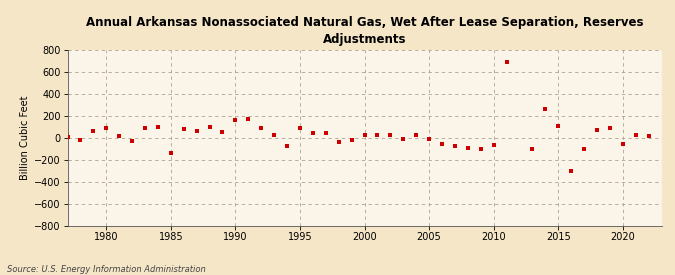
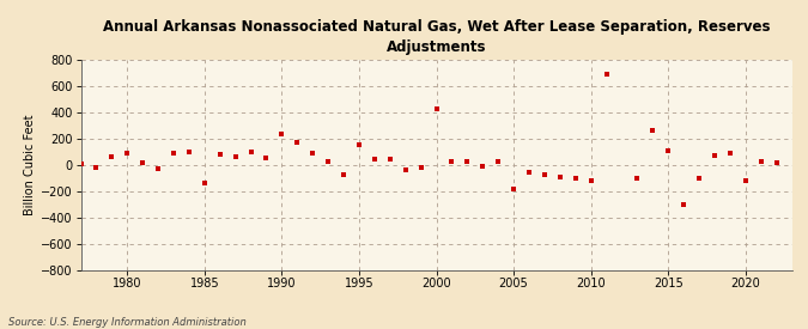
1990: 160 -> 230
1995: 80 -> 150
2000: 20 -> 420
2005: -20 -> -190
2010: -60 -> -120
2020: -60 -> -120
